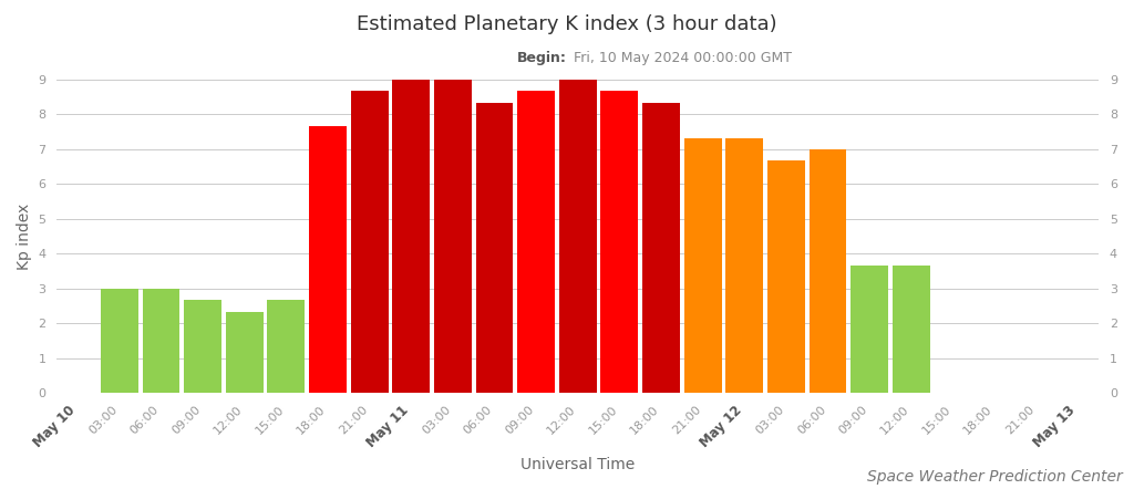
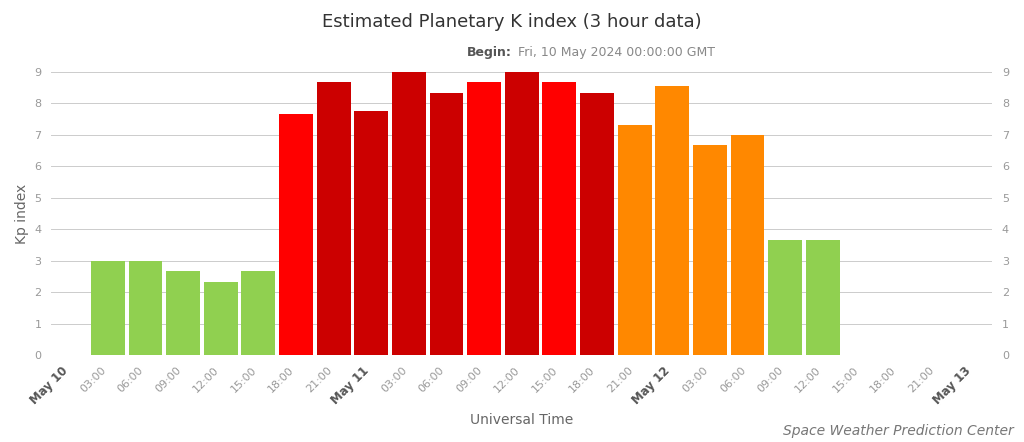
May 11: 9.00 -> 7.75
May 12: 7.33 -> 8.55
